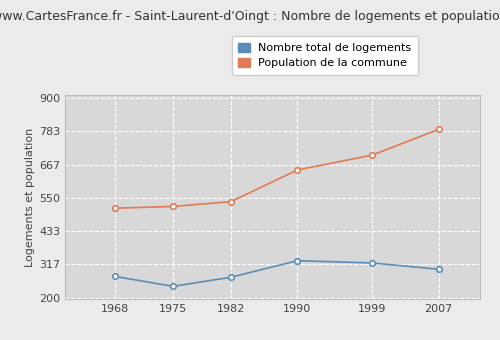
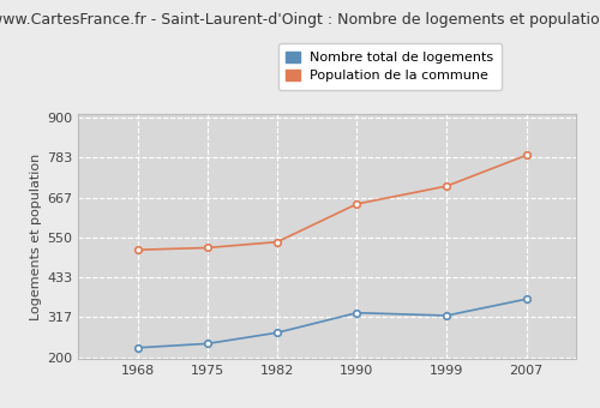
Nombre total de logements/1968: 275 -> 228
Nombre total de logements/2007: 300 -> 370
